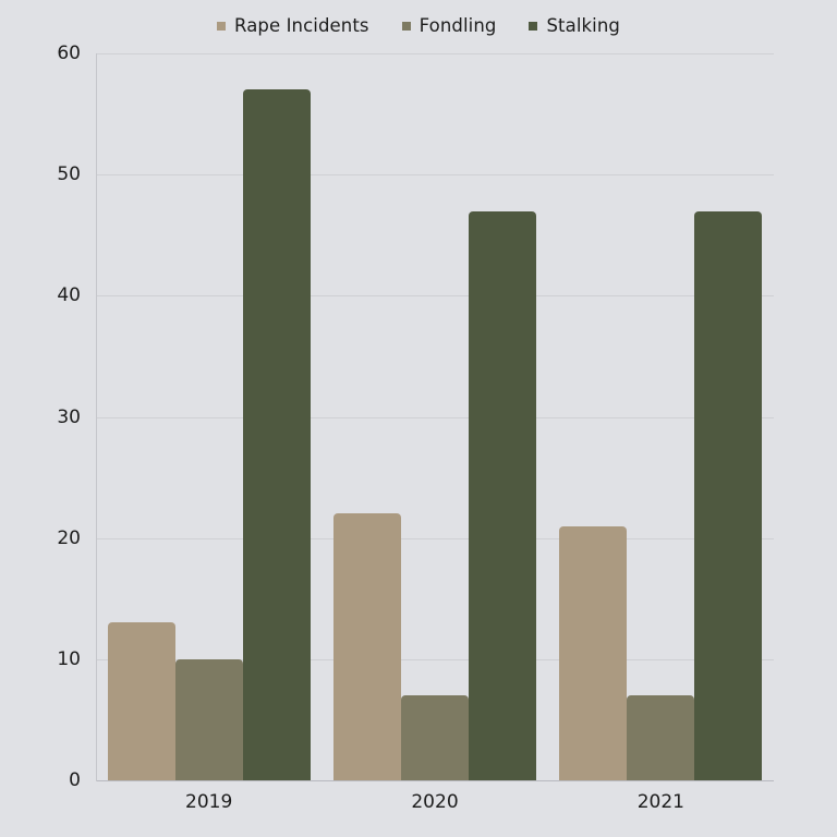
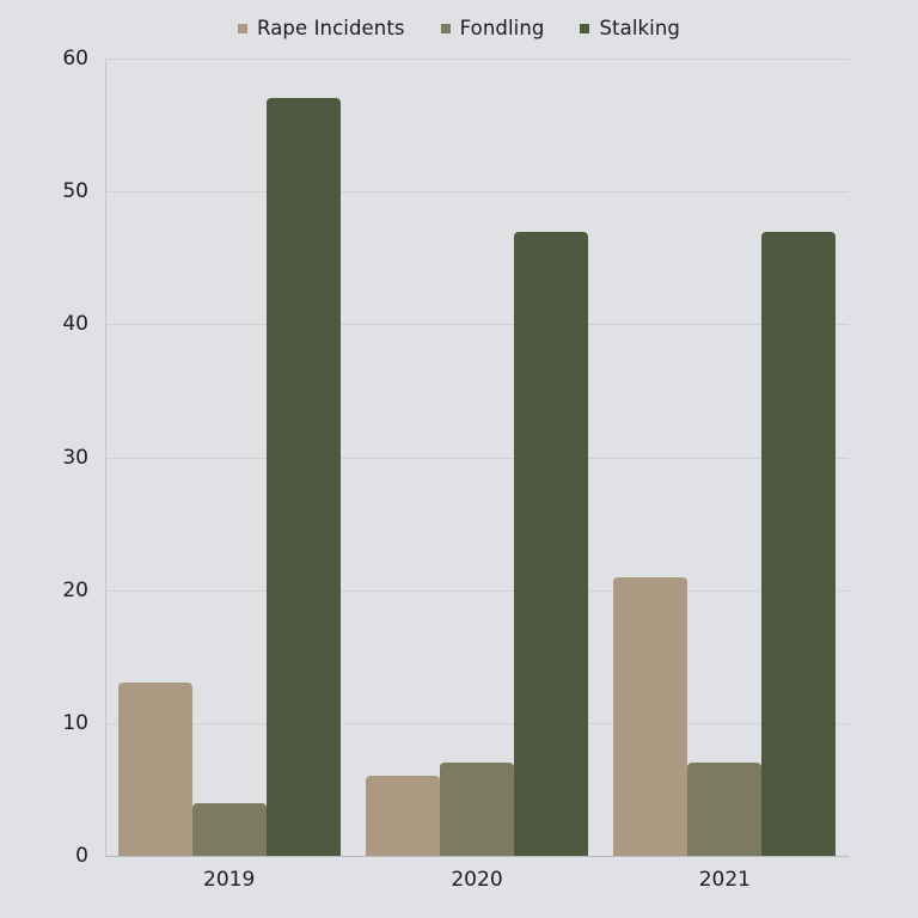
Fondling/2019: 10 -> 4
Rape Incidents/2020: 22 -> 6
